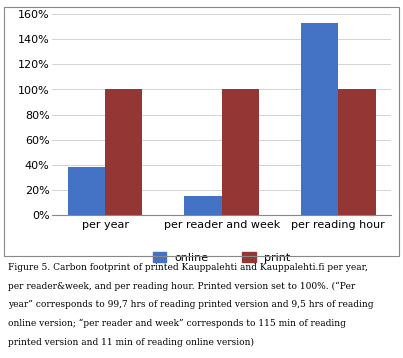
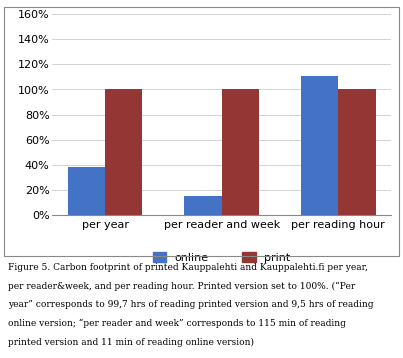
online/per reading hour: 153% -> 111%
